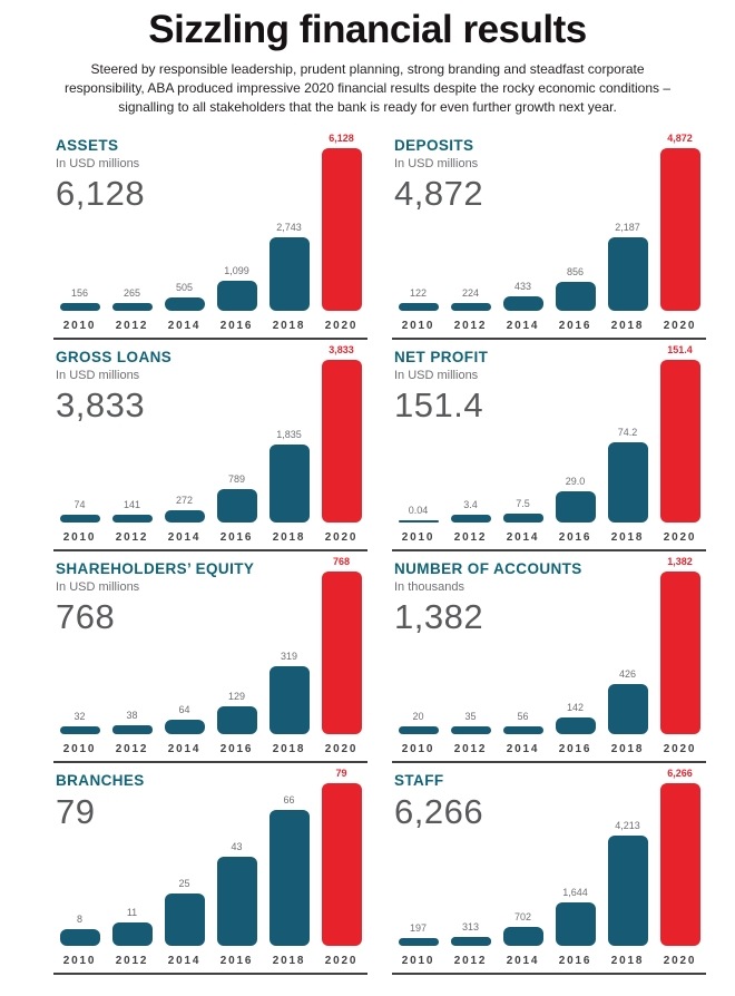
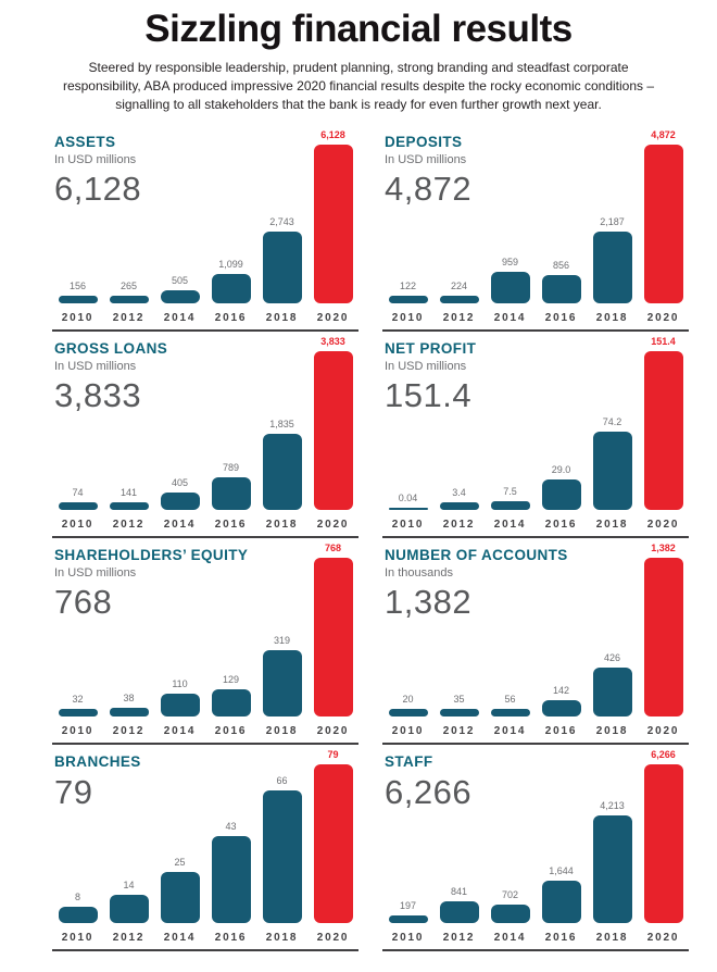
DEPOSITS/2014: 433 -> 959
GROSS LOANS/2014: 272 -> 405
SHAREHOLDERS’ EQUITY/2014: 64 -> 110
BRANCHES/2012: 11 -> 14
STAFF/2012: 313 -> 841
